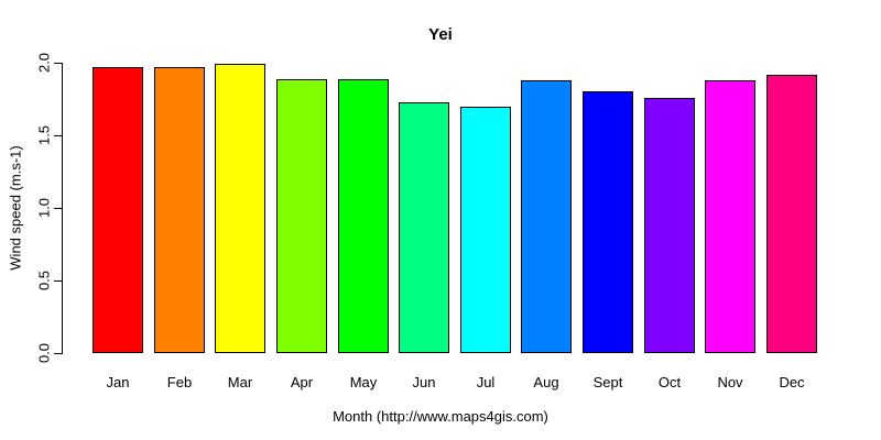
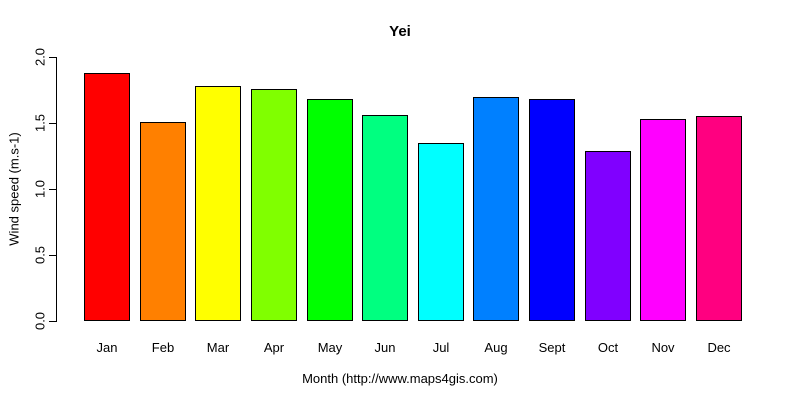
Jan: 1.97 -> 1.88
Feb: 1.97 -> 1.51
Mar: 1.99 -> 1.78
Apr: 1.89 -> 1.76
May: 1.89 -> 1.68
Jun: 1.73 -> 1.56
Jul: 1.70 -> 1.35
Aug: 1.88 -> 1.70
Sept: 1.80 -> 1.68
Oct: 1.76 -> 1.29
Nov: 1.88 -> 1.53
Dec: 1.92 -> 1.55
